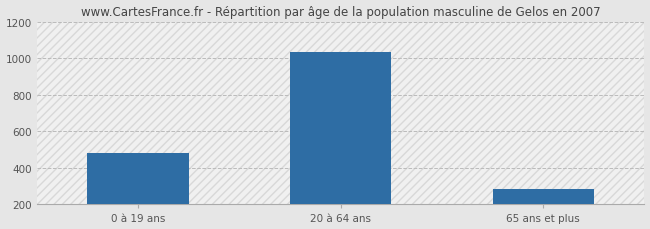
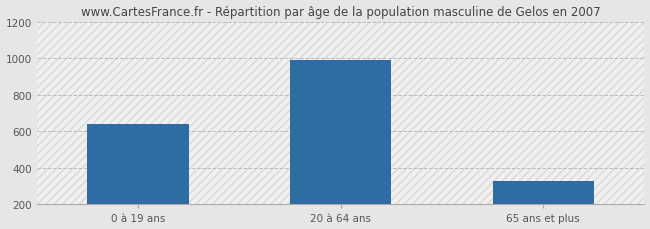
0 à 19 ans: 480 -> 640
20 à 64 ans: 1040 -> 990
65 ans et plus: 280 -> 330
